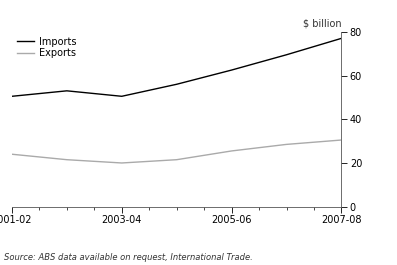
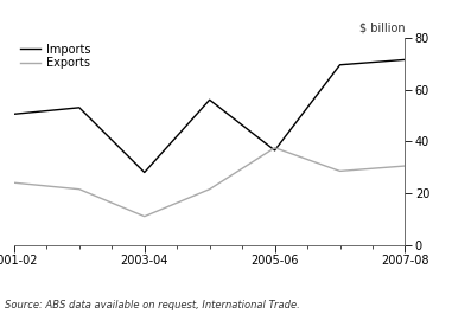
Imports/2003-04: 50.5 -> 28.0
Exports/2003-04: 20.0 -> 11.0
Imports/2005-06: 62.5 -> 36.5
Exports/2005-06: 25.5 -> 37.5
Imports/2007-08: 77.0 -> 71.5
